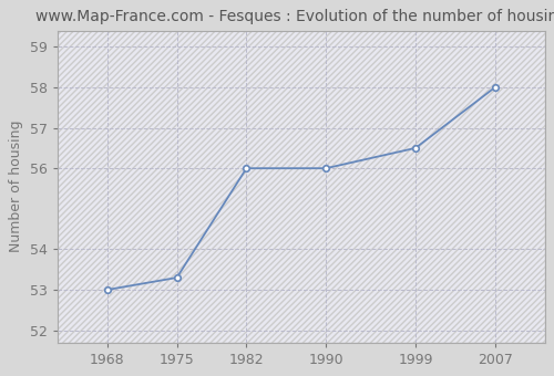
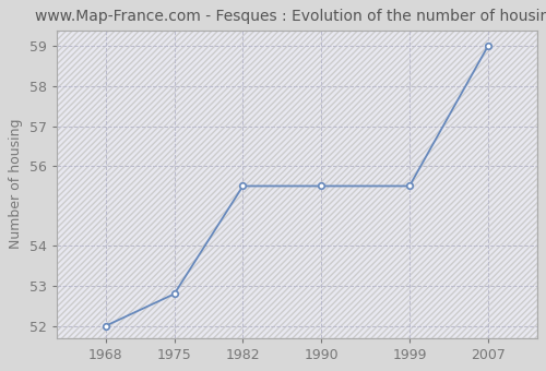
1968: 53.0 -> 52.0
1975: 53.3 -> 52.8
1982: 56.0 -> 55.5
1990: 56.0 -> 55.5
1999: 56.5 -> 55.5
2007: 58.0 -> 59.0
